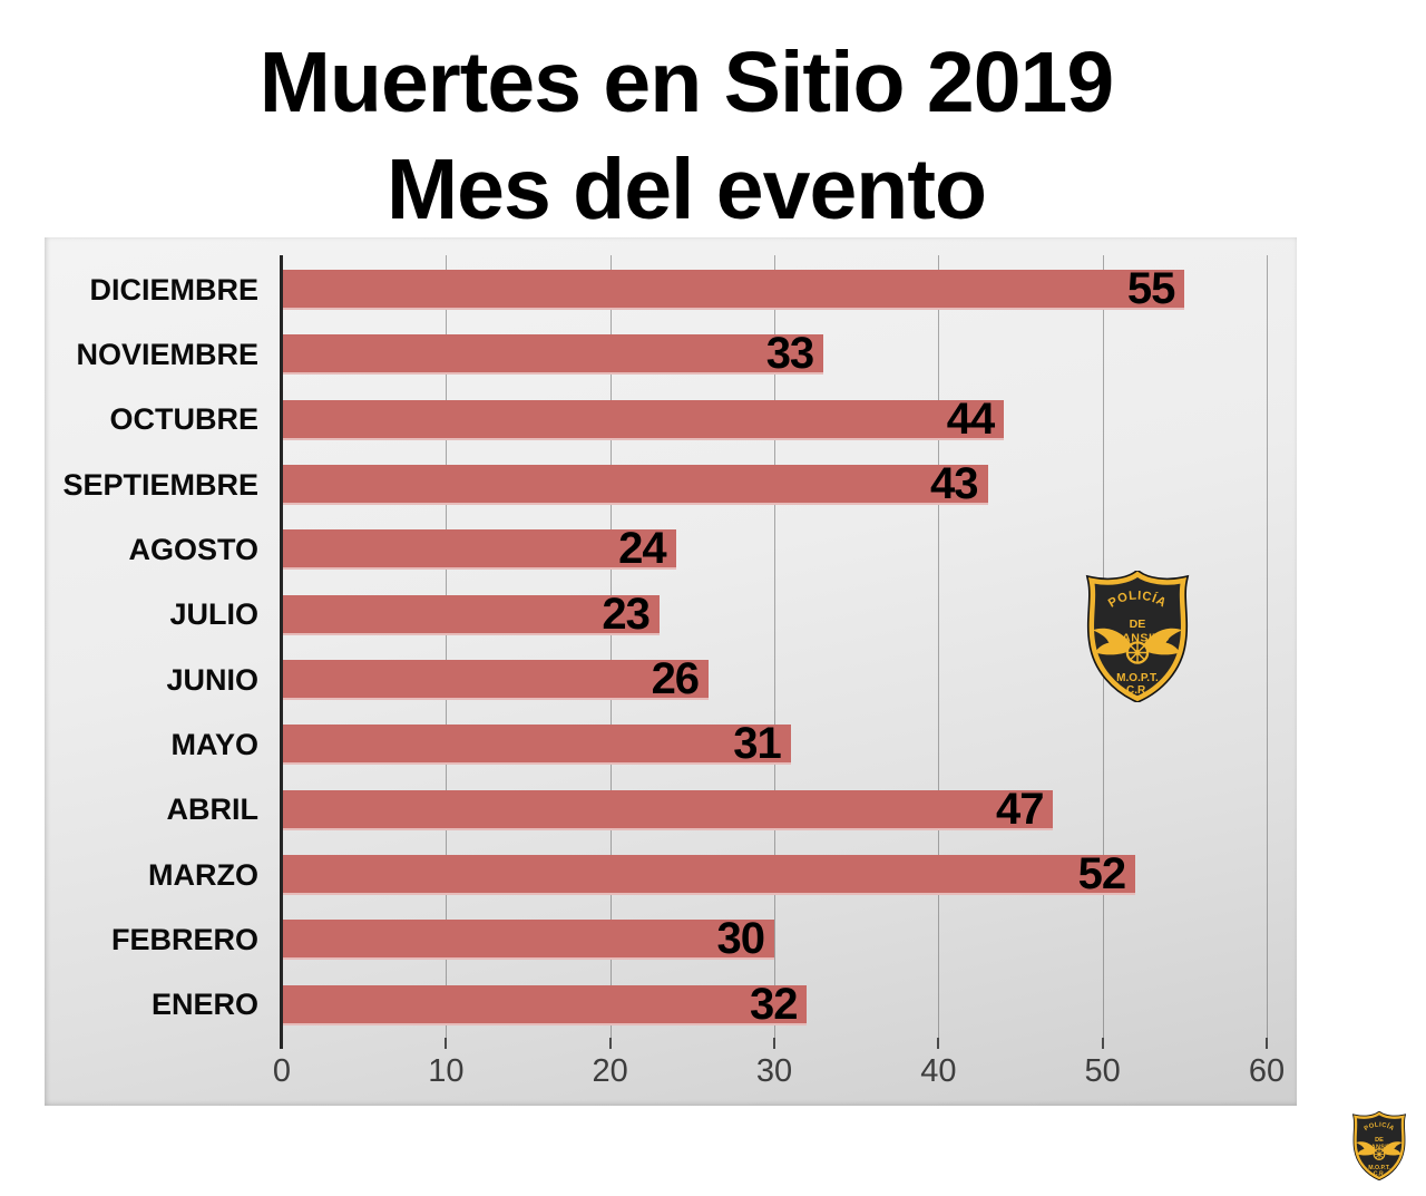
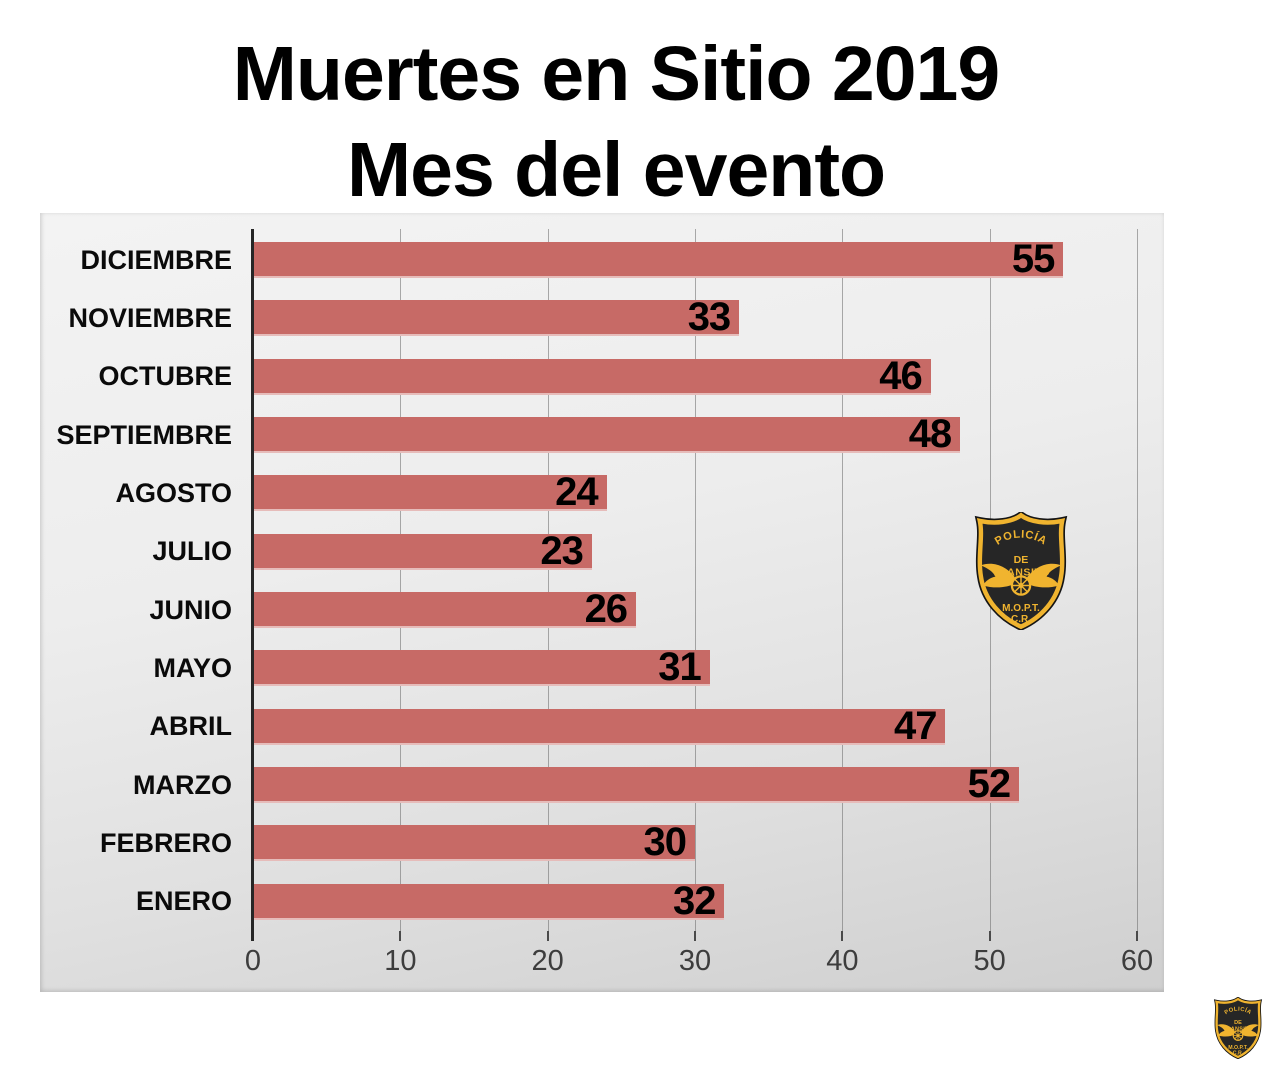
OCTUBRE: 44 -> 46
SEPTIEMBRE: 43 -> 48
